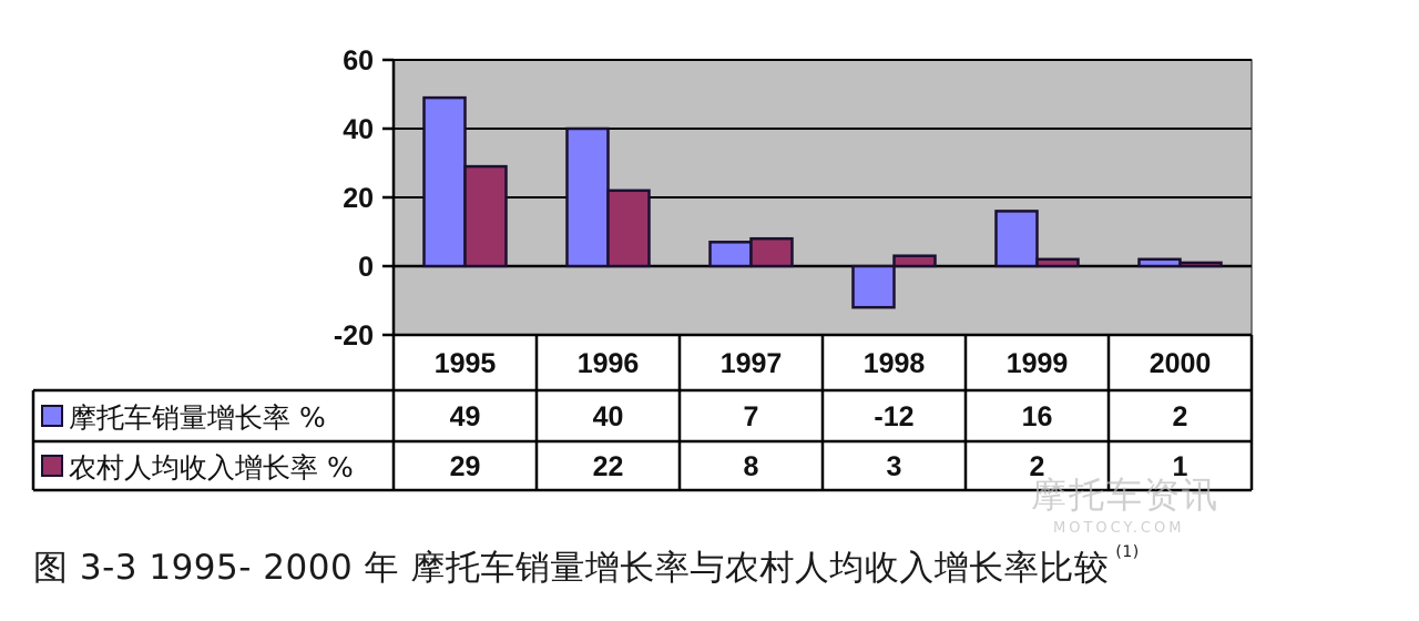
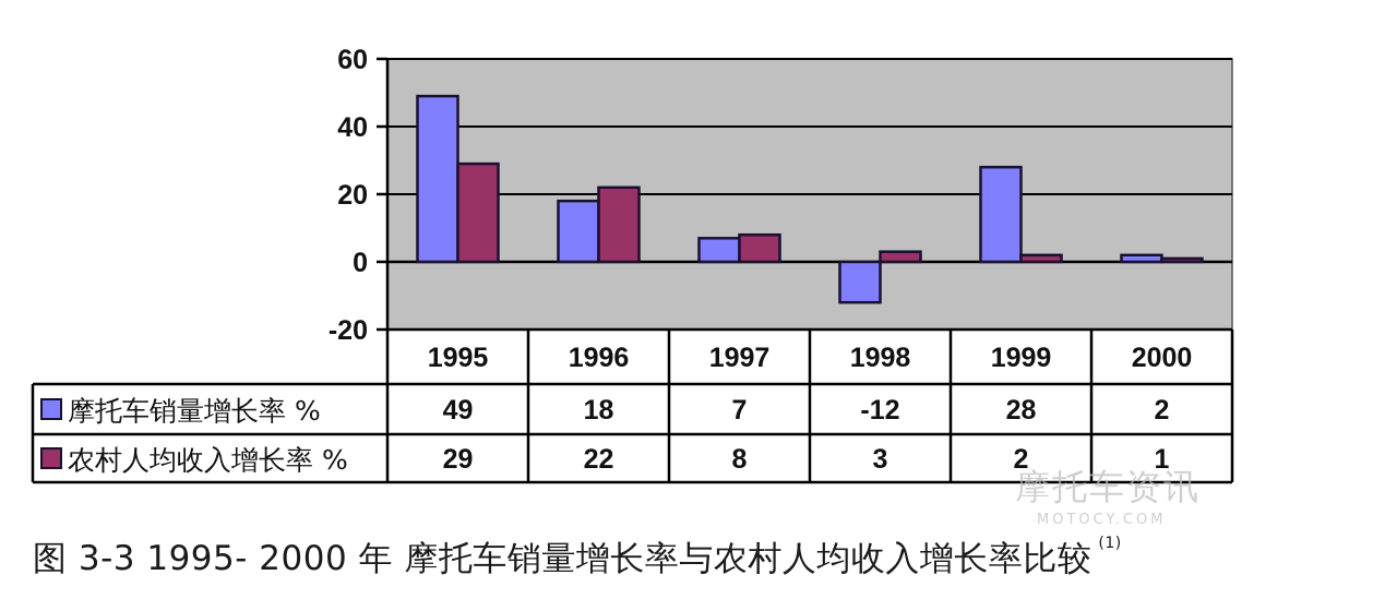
摩托车销量增长率 %/1996: 40 -> 18
摩托车销量增长率 %/1999: 16 -> 28
